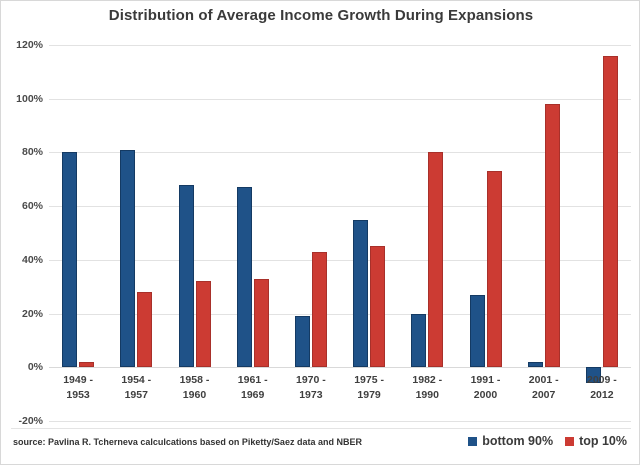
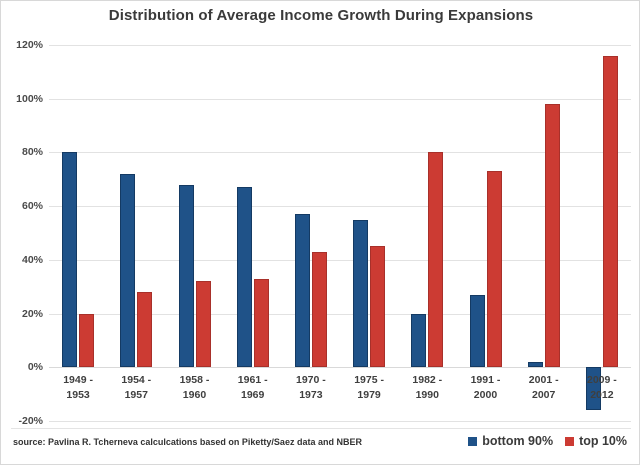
top 10%/1949 - 1953: 2% -> 20%
bottom 90%/1954 - 1957: 81% -> 72%
bottom 90%/1970 - 1973: 19% -> 57%
bottom 90%/2009 - 2012: -6% -> -16%
